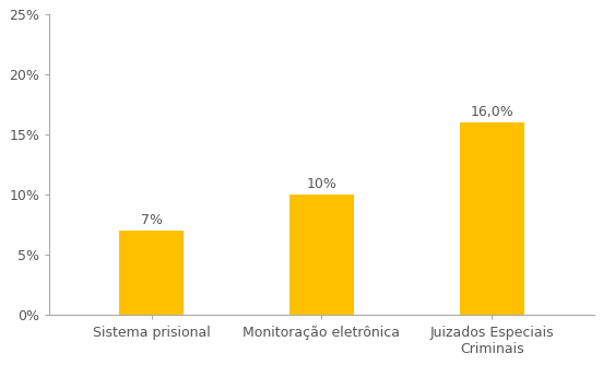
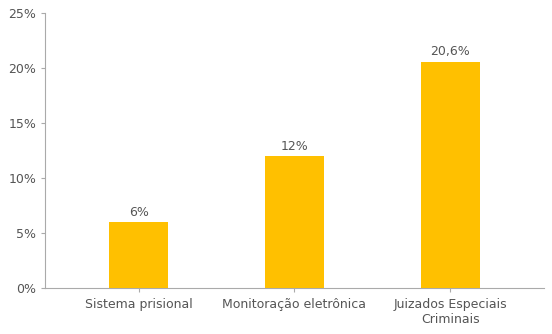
Sistema prisional: 7% -> 6%
Monitoração eletrônica: 10% -> 12%
Juizados Especiais Criminais: 16,0% -> 20,6%
